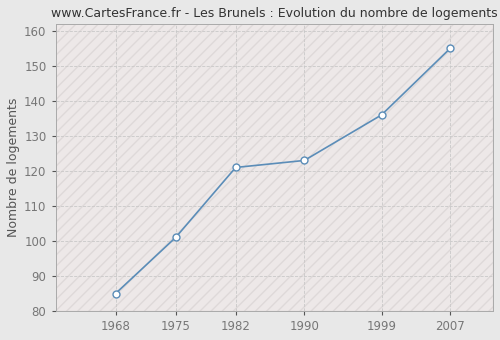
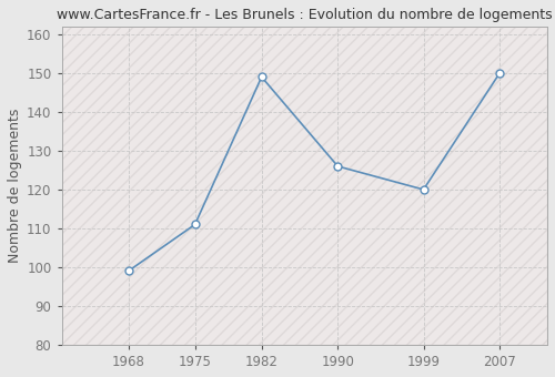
1968: 85 -> 99
1975: 101 -> 111
1982: 121 -> 149
1990: 123 -> 126
1999: 136 -> 120
2007: 155 -> 150
